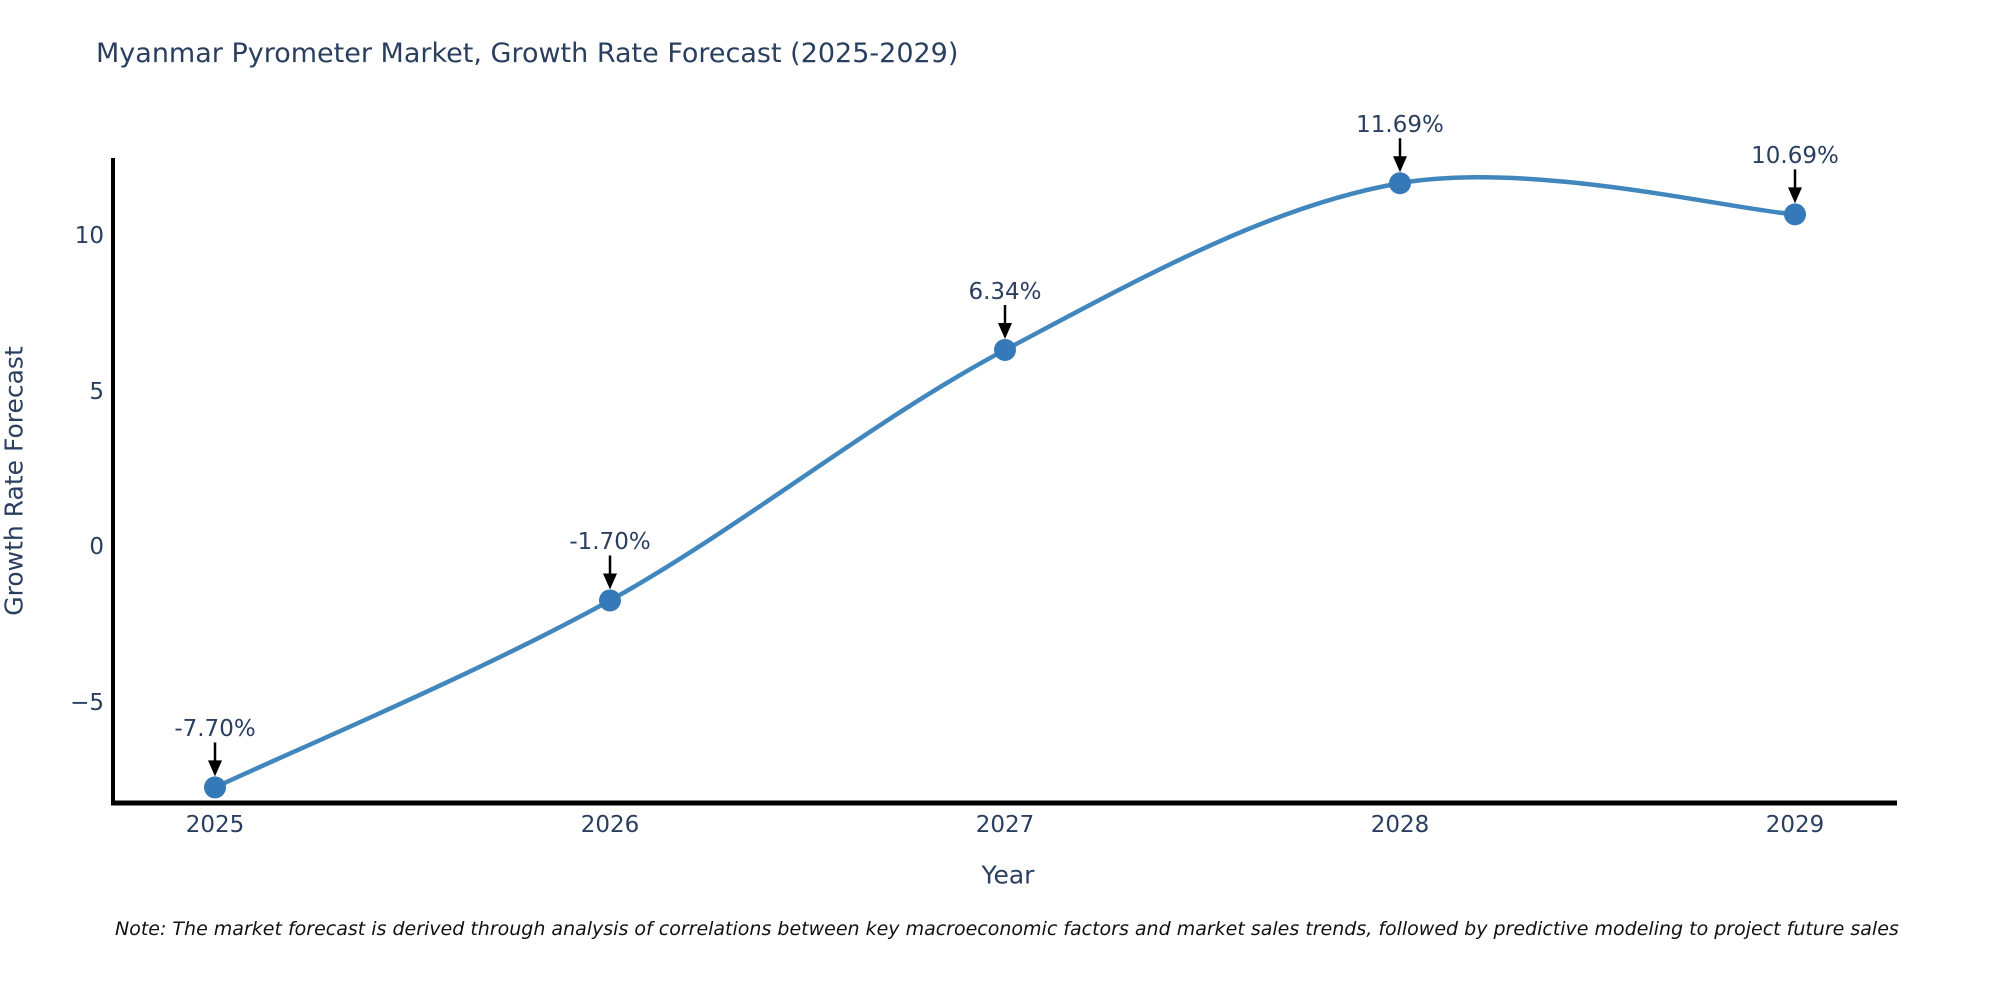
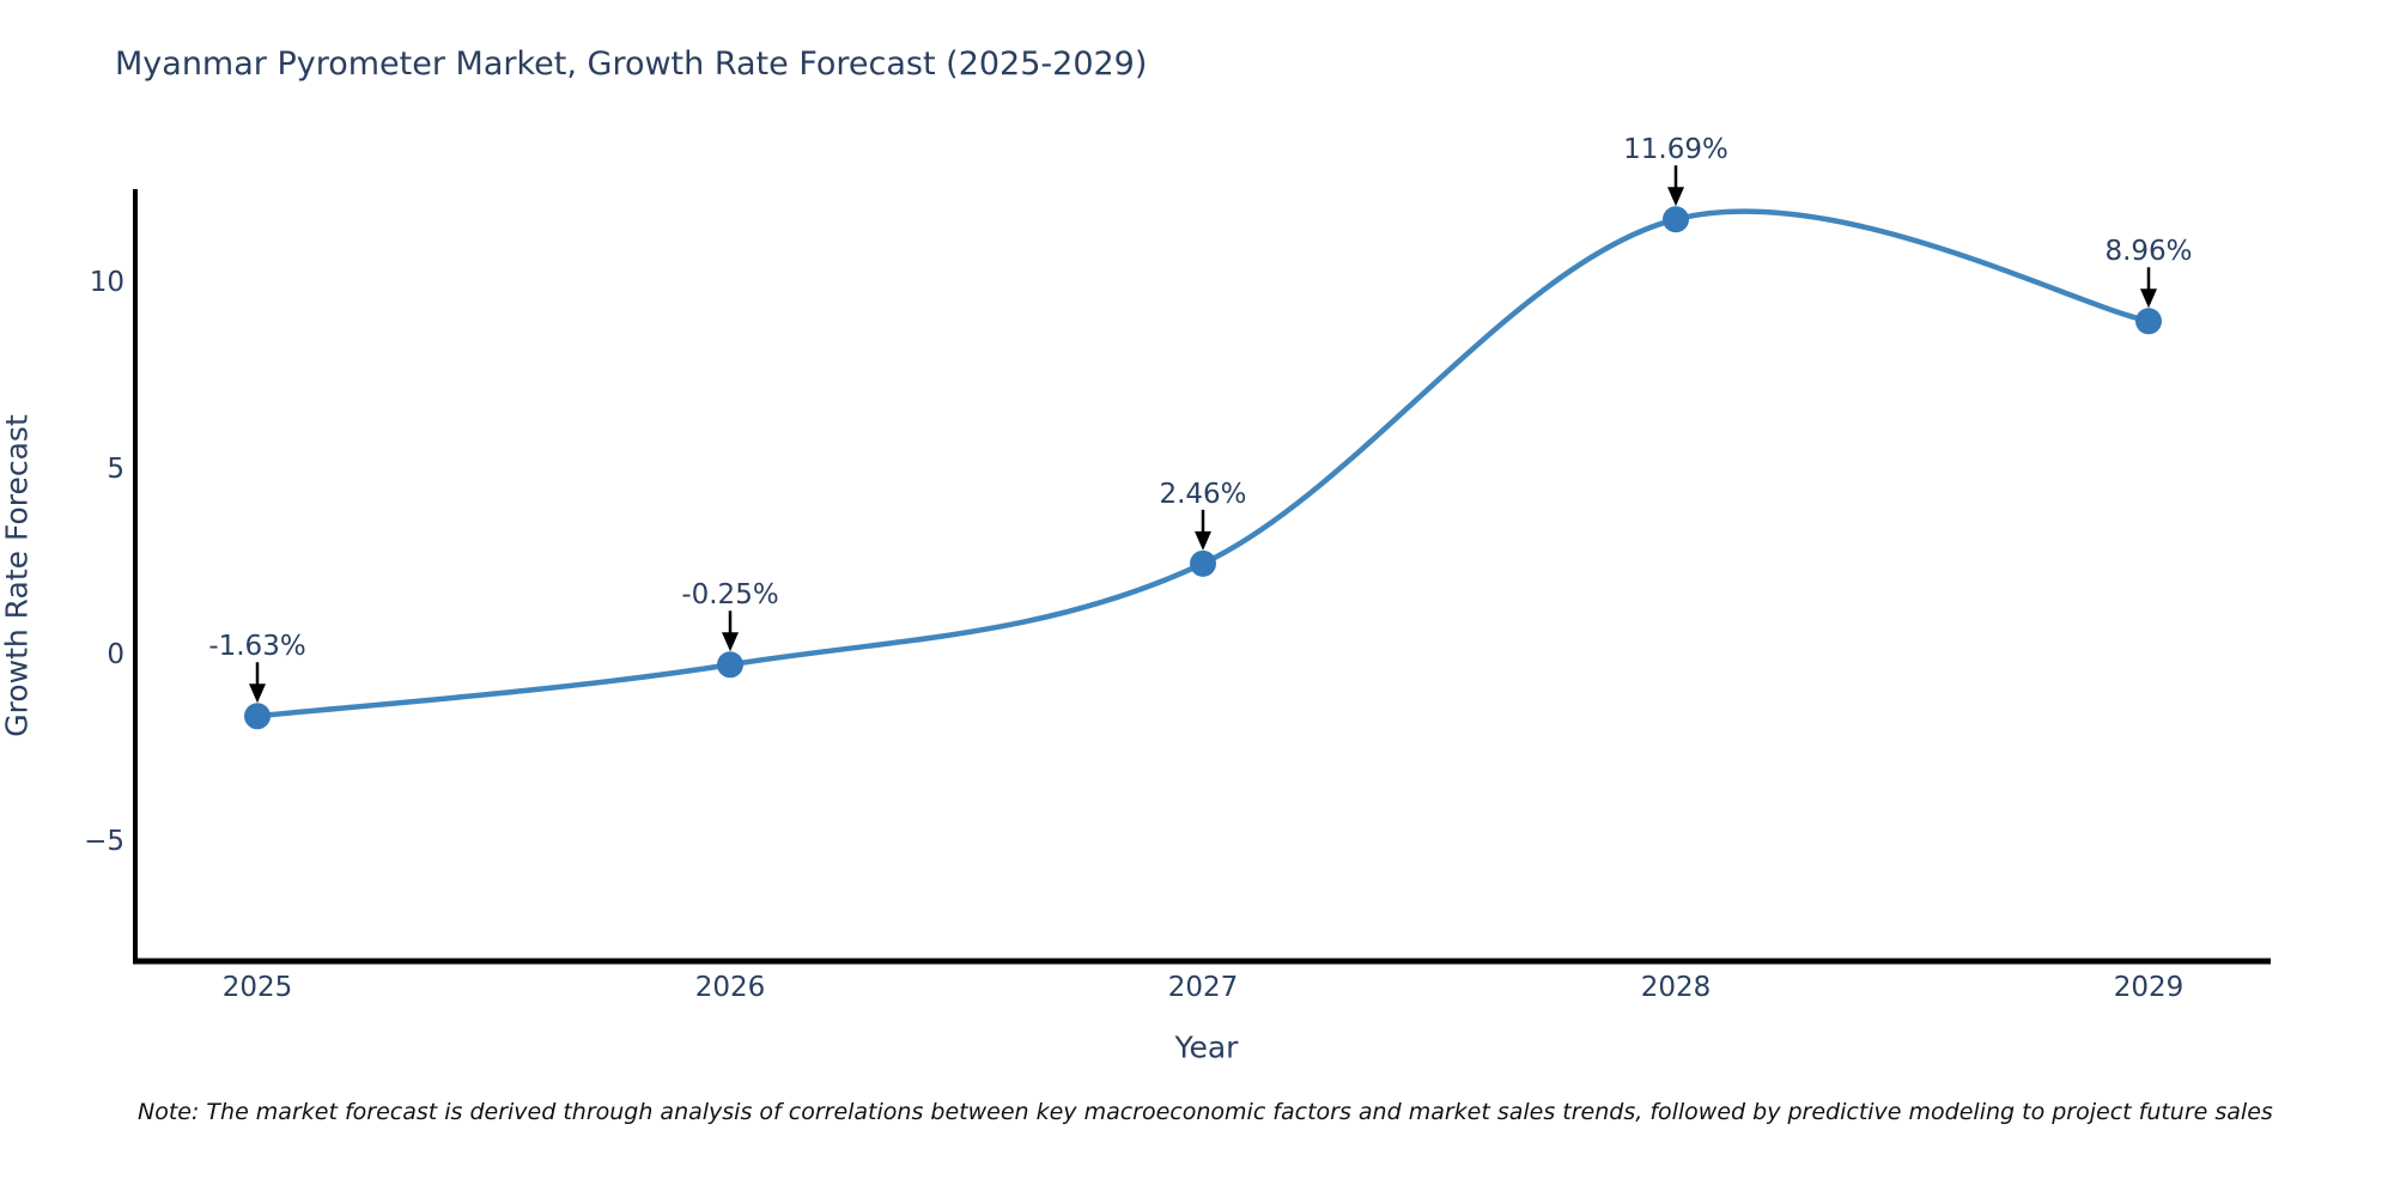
2025: -7.70% -> -1.63%
2026: -1.70% -> -0.25%
2027: 6.34% -> 2.46%
2029: 10.69% -> 8.96%
